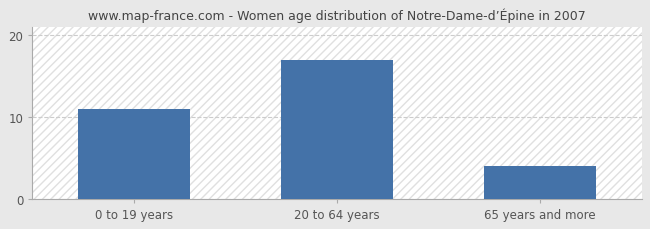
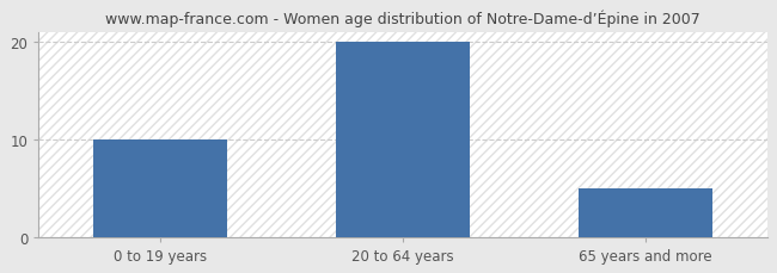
0 to 19 years: 11 -> 10
20 to 64 years: 17 -> 20
65 years and more: 4 -> 5
